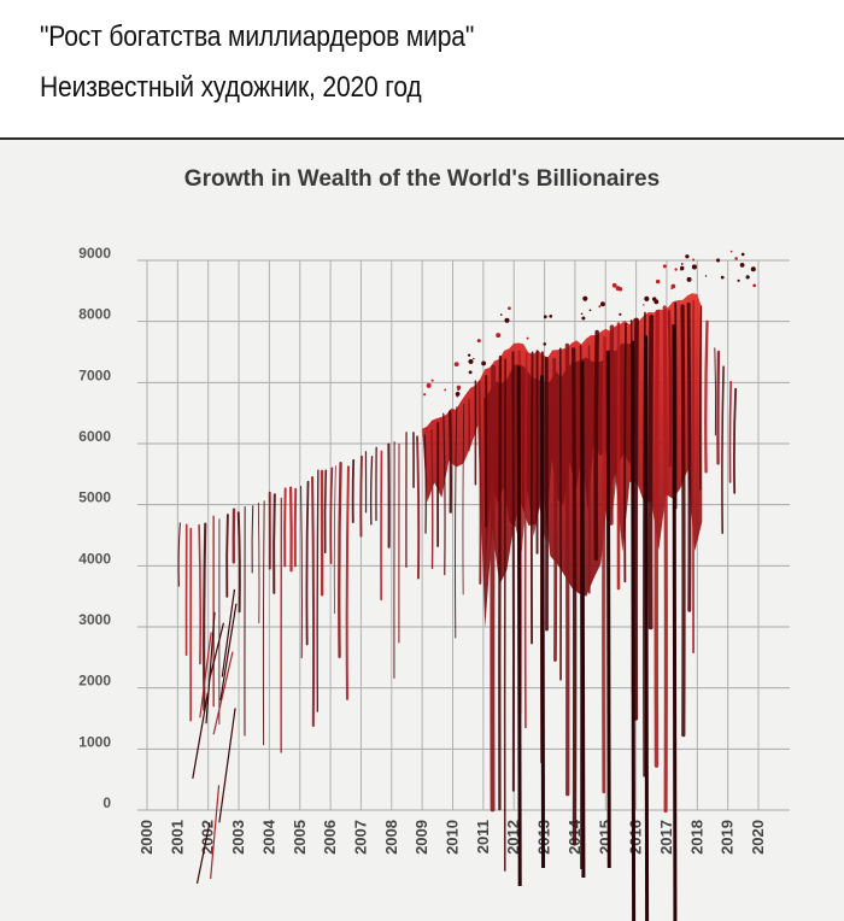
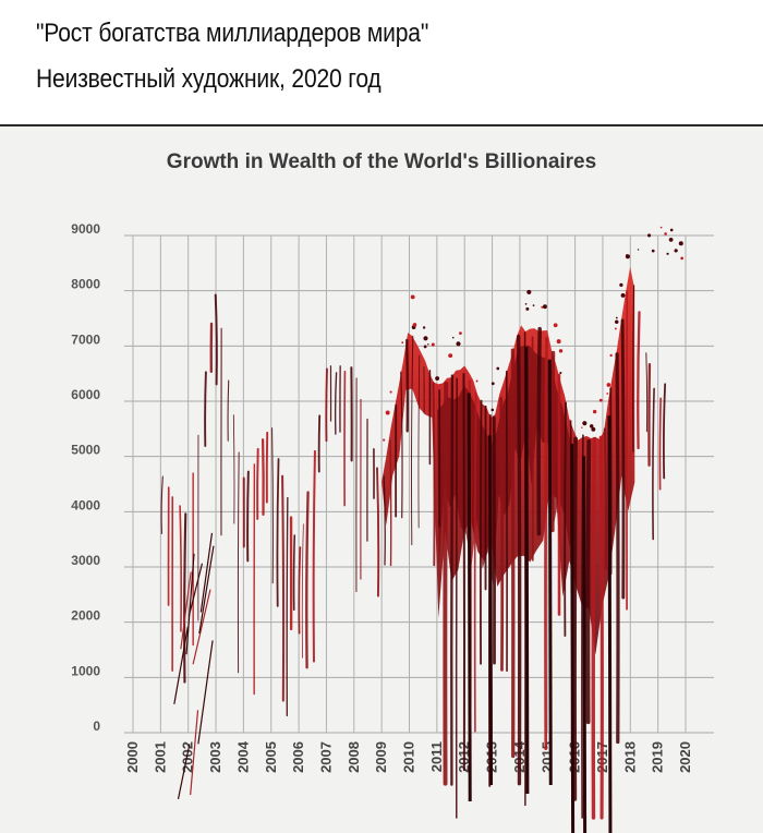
2002: 4900 -> 4100
2003: 5000 -> 8100
2004: 5200 -> 4600
2005: 5400 -> 5700
2006: 5700 -> 3300
2007: 5900 -> 6700
2008: 6100 -> 6700
2009: 6300 -> 4600
2010: 6600 -> 7400
2011: 7200 -> 6300
2012: 7700 -> 6700
2013: 7500 -> 5700
2014: 7700 -> 7400
2015: 7900 -> 7300
2016: 8100 -> 5400
2017: 8300 -> 5400
2019: 7200 -> 6000
2020: 6300 -> 7500
